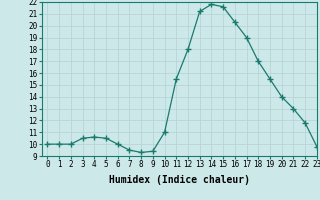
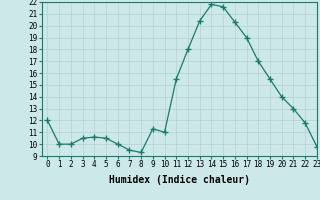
0: 10.0 -> 12.0
9: 9.4 -> 11.3
13: 21.2 -> 20.4
